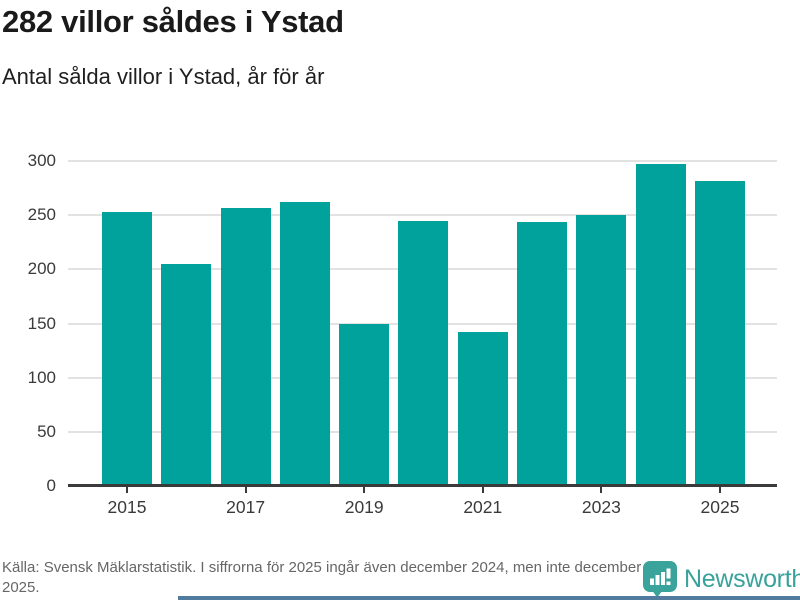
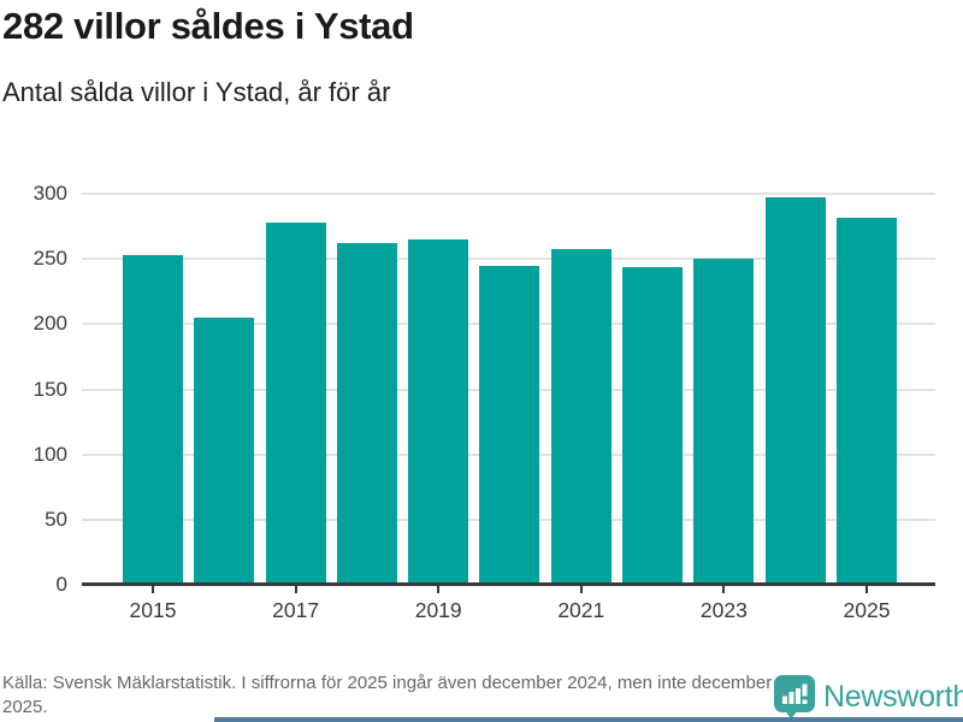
2017: 257 -> 278
2019: 150 -> 265
2021: 142 -> 258
